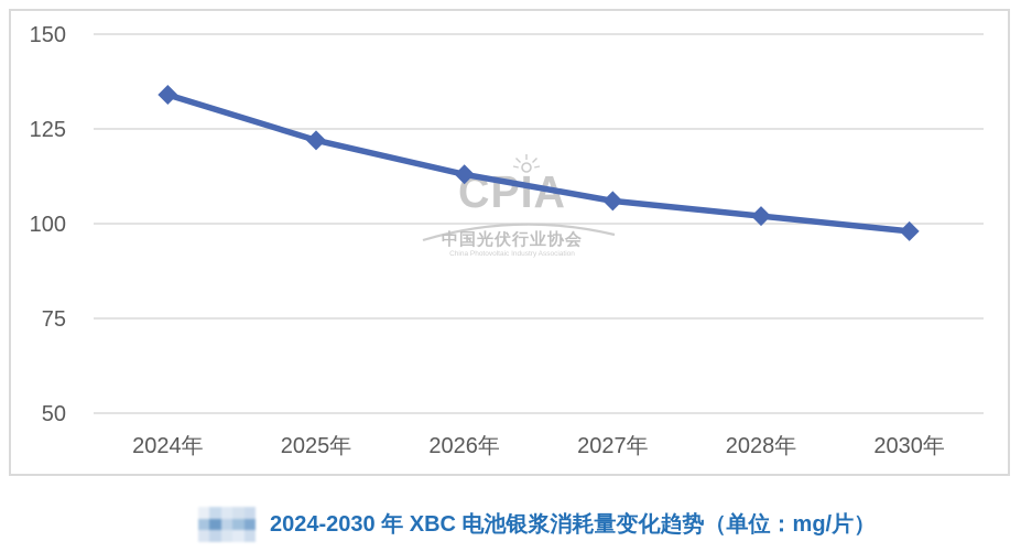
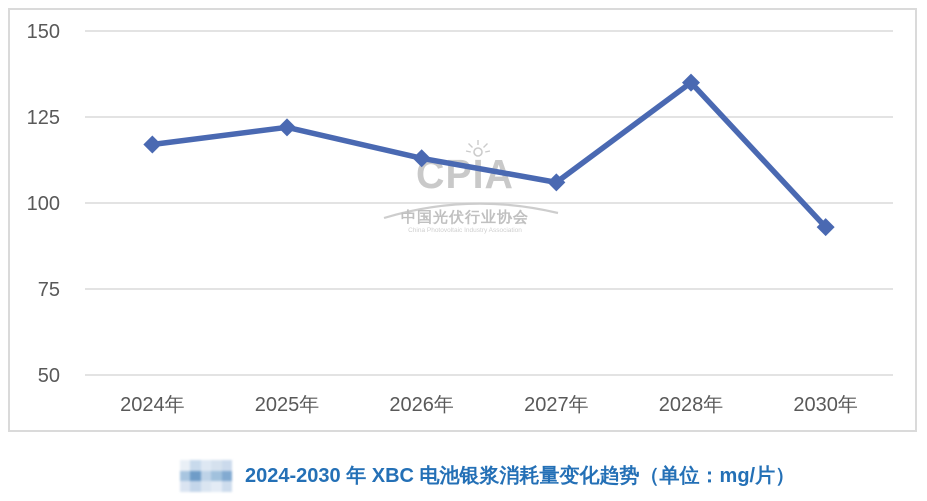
2024年: 134 -> 117
2028年: 102 -> 135
2030年: 98 -> 93
